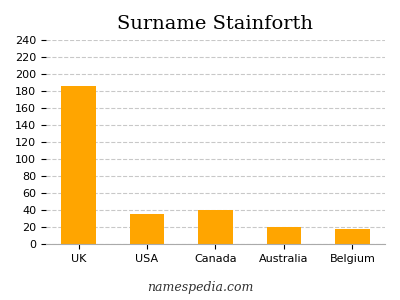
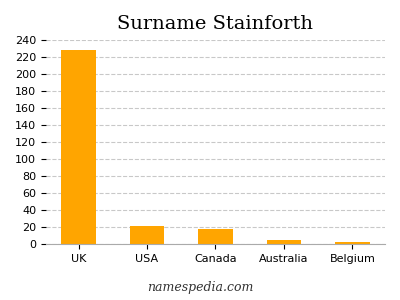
UK: 186 -> 228
USA: 36 -> 22
Canada: 40 -> 18
Australia: 20 -> 5
Belgium: 18 -> 3
